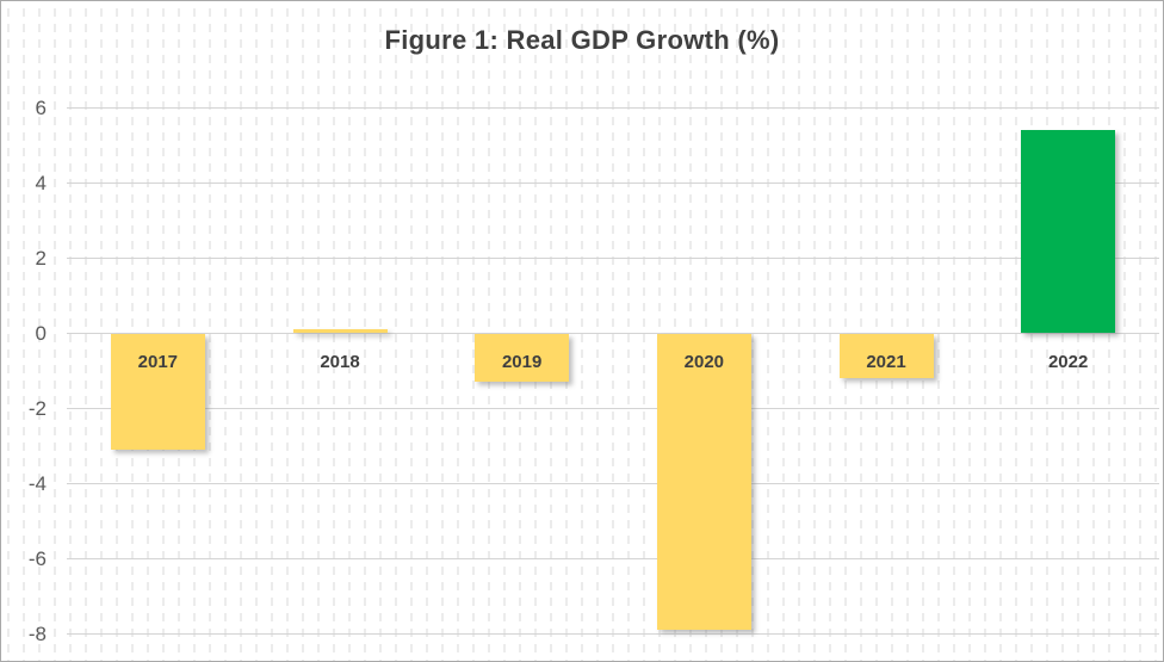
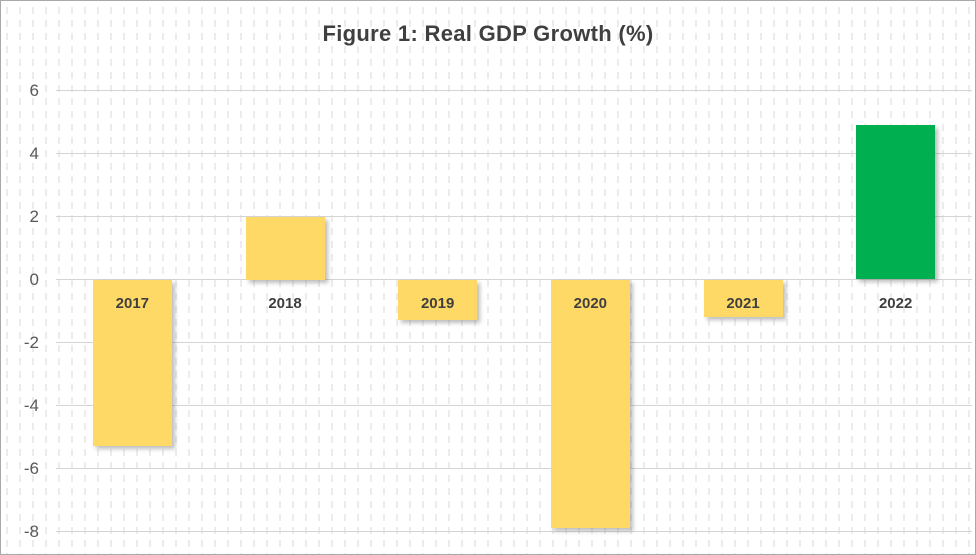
2017: -3.1 -> -5.3
2018: 0.1 -> 2.0
2022: 5.4 -> 4.9
